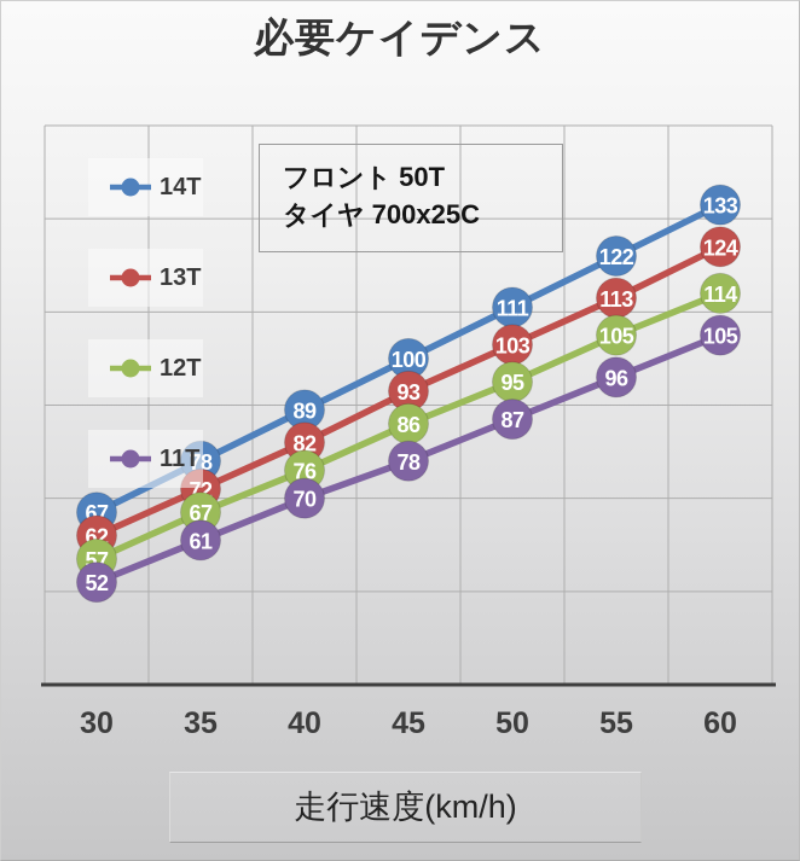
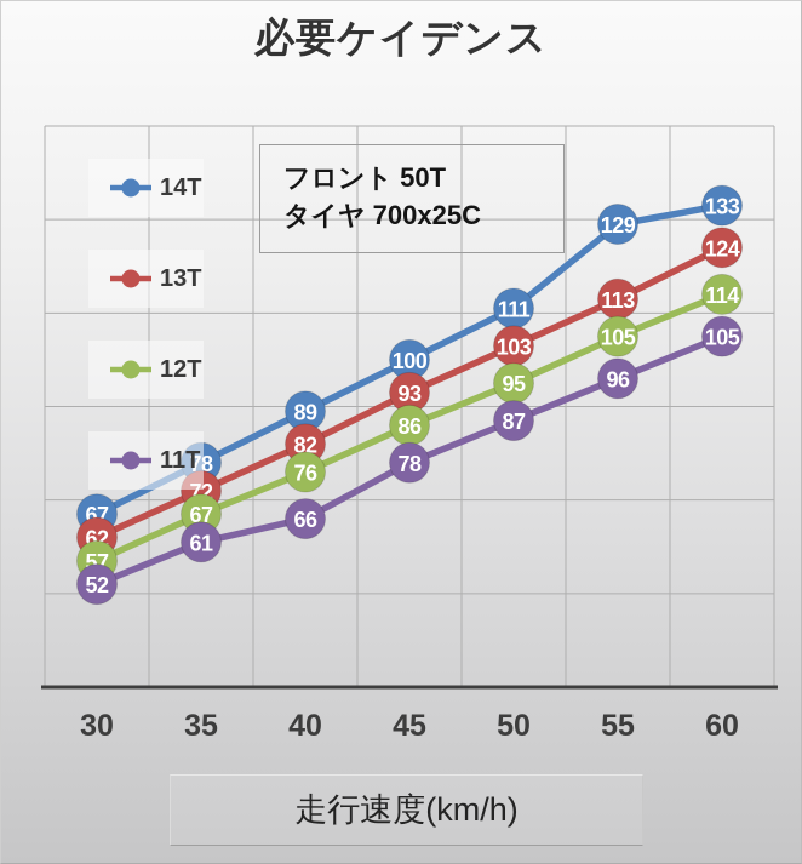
11T/40: 70 -> 66
14T/55: 122 -> 129
